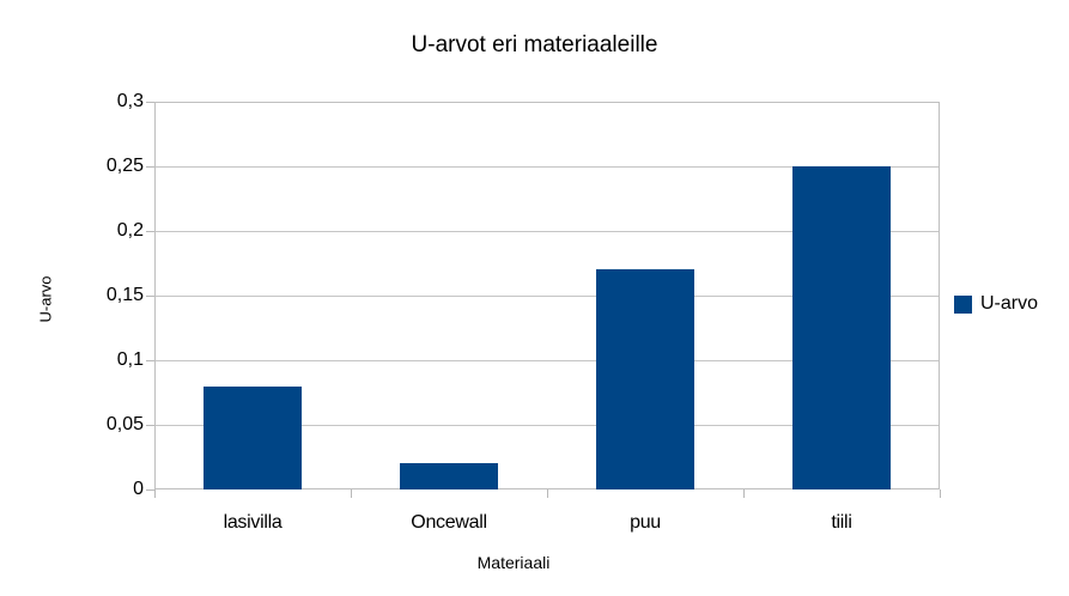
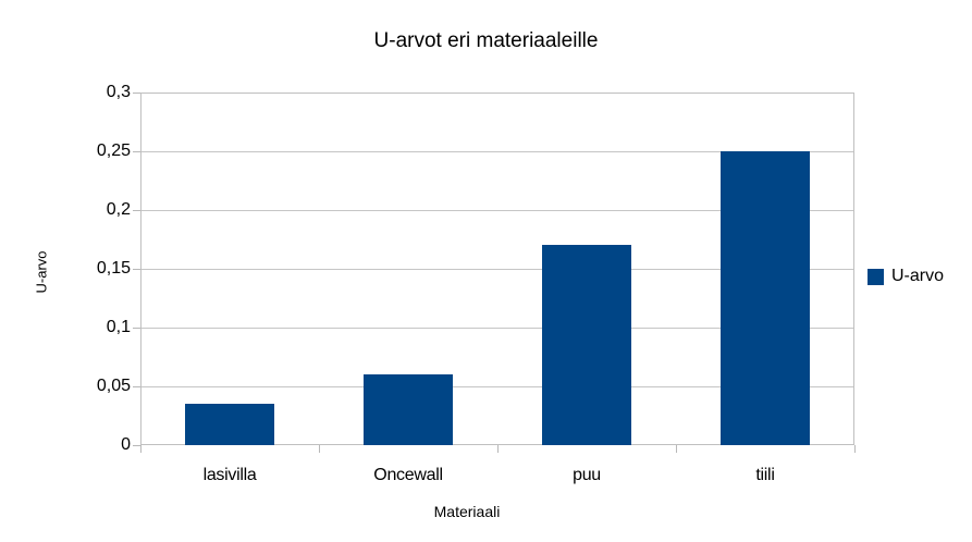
lasivilla: 0,08 -> 0,04
Oncewall: 0,02 -> 0,06
